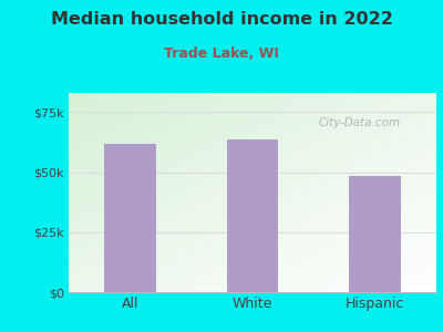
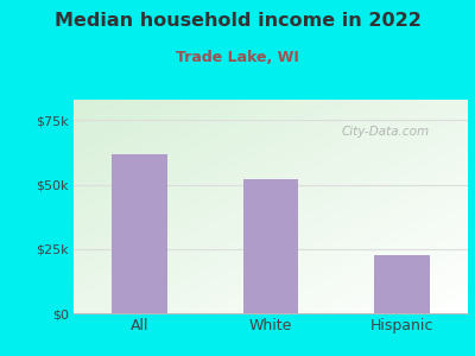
White: $63.5k -> $52.0k
Hispanic: $48.5k -> $22.5k
